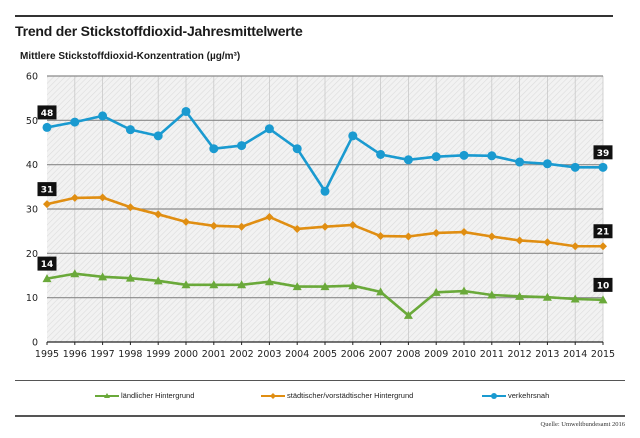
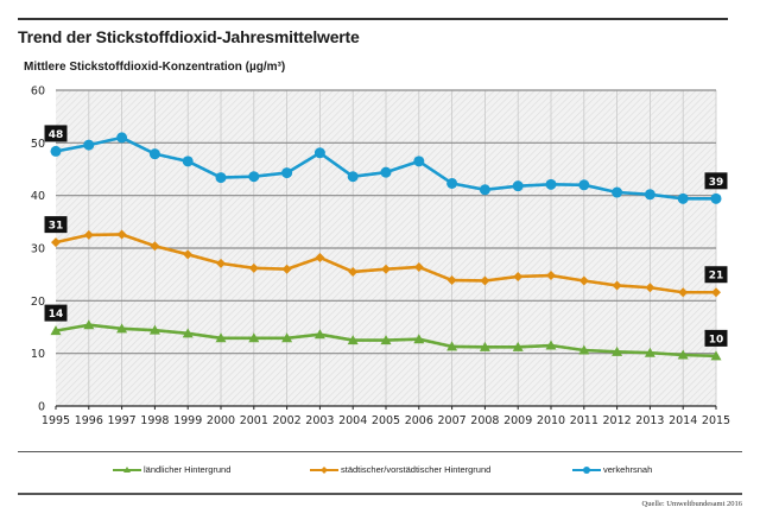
verkehrsnah/2000: 52 -> 43
verkehrsnah/2005: 34 -> 44
ländlicher Hintergrund/2008: 6 -> 11
